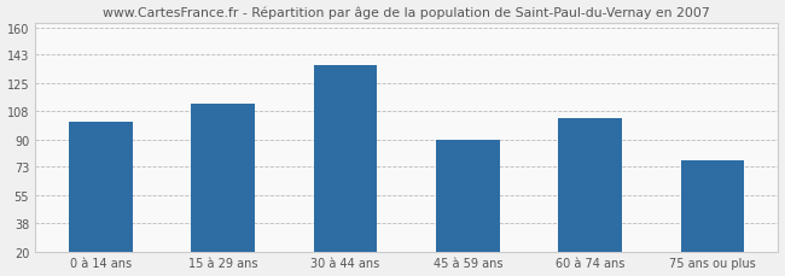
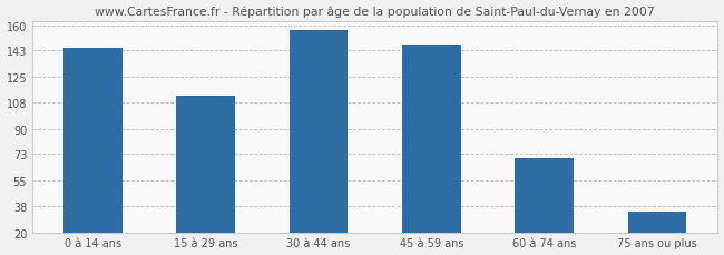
0 à 14 ans: 101 -> 145
30 à 44 ans: 136 -> 157
45 à 59 ans: 90 -> 147
60 à 74 ans: 103 -> 70
75 ans ou plus: 77 -> 34
